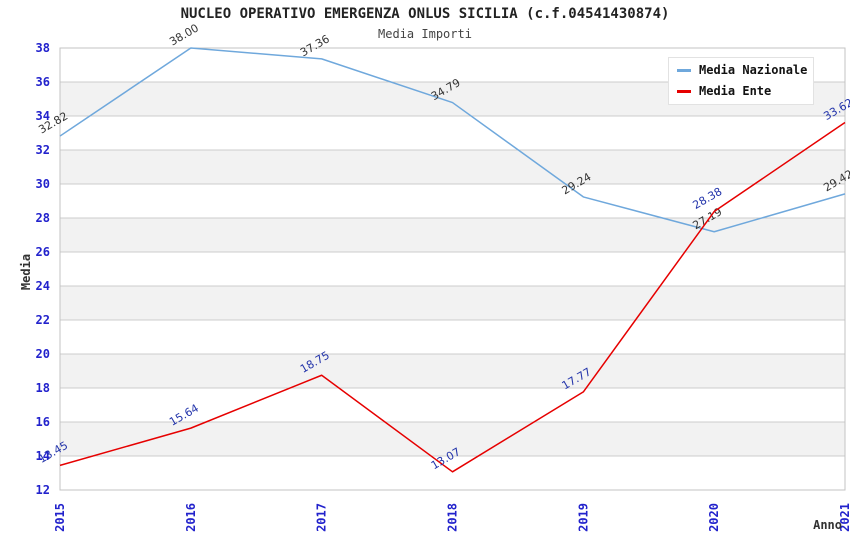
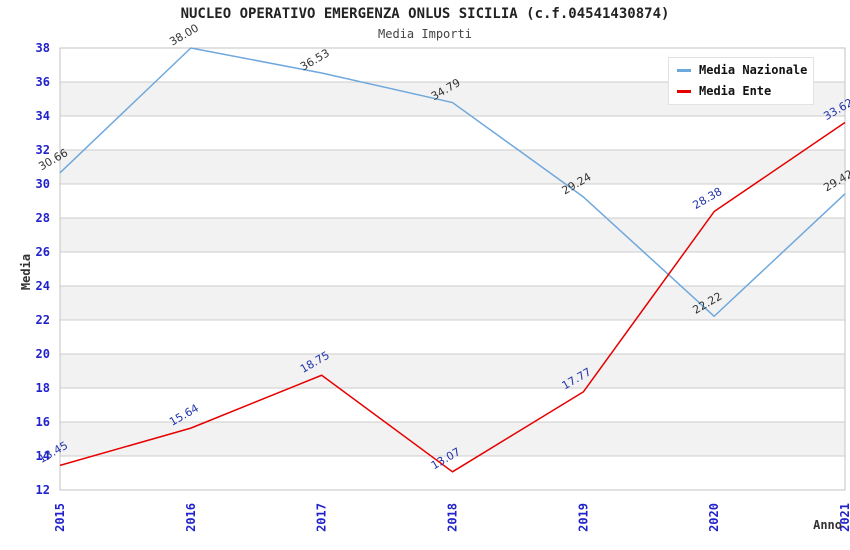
Media Nazionale/2015: 32.82 -> 30.66
Media Nazionale/2017: 37.36 -> 36.53
Media Nazionale/2020: 27.19 -> 22.22
